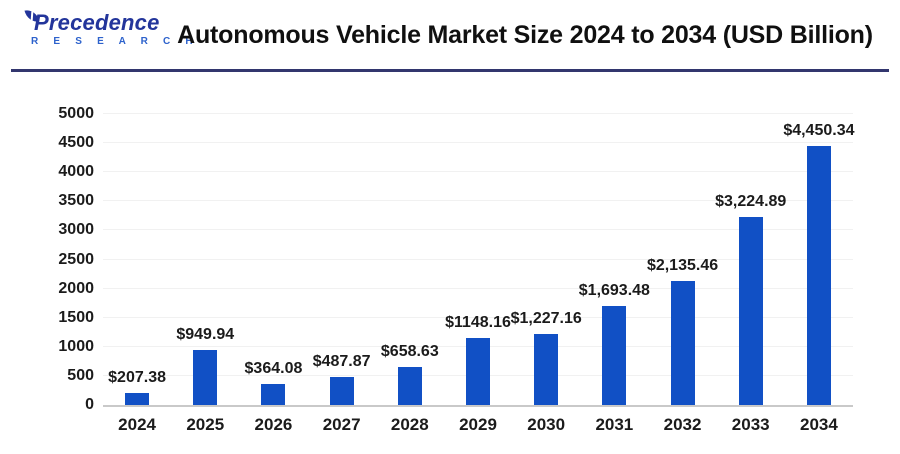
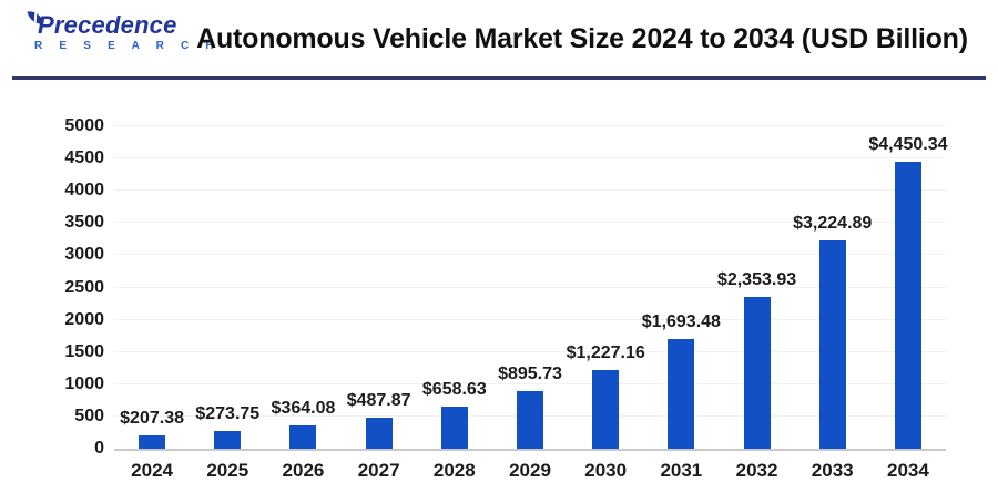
2025: $949.94 -> $273.75
2029: $1148.16 -> $895.73
2032: $2,135.46 -> $2,353.93
